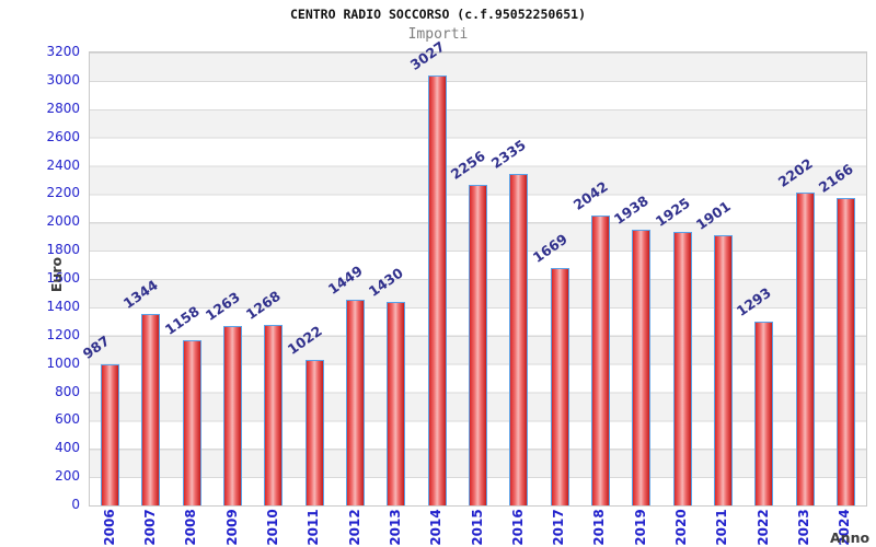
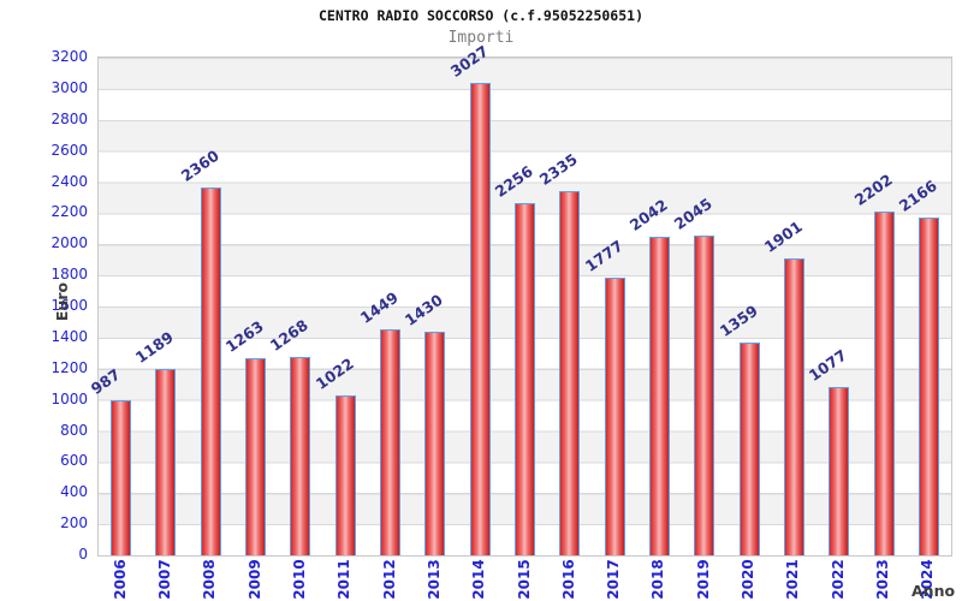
2007: 1344 -> 1189
2008: 1158 -> 2360
2017: 1669 -> 1777
2019: 1938 -> 2045
2020: 1925 -> 1359
2022: 1293 -> 1077
